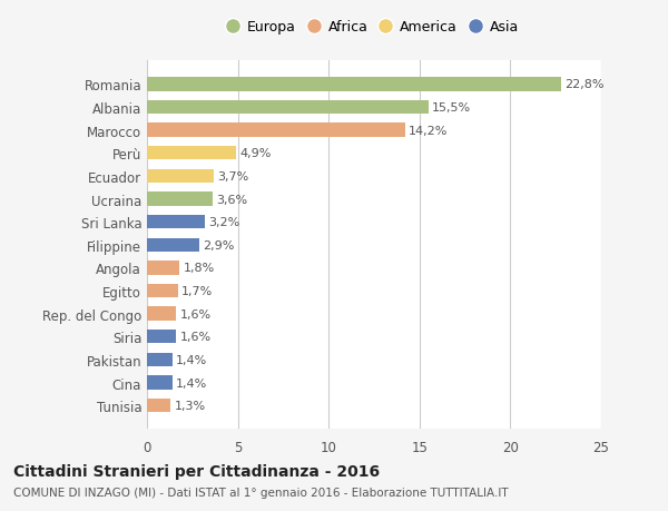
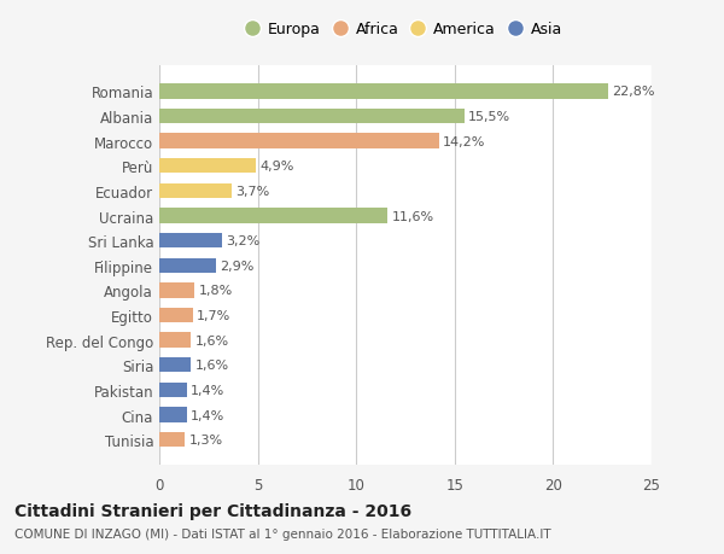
Ucraina: 3,6% -> 11,6%
